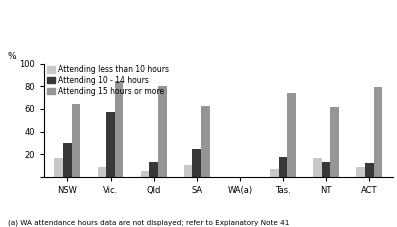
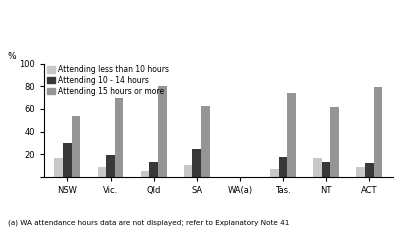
Attending 15 hours or more/NSW: 64 -> 54
Attending 10 - 14 hours/Vic.: 57 -> 19
Attending 15 hours or more/Vic.: 85 -> 70
